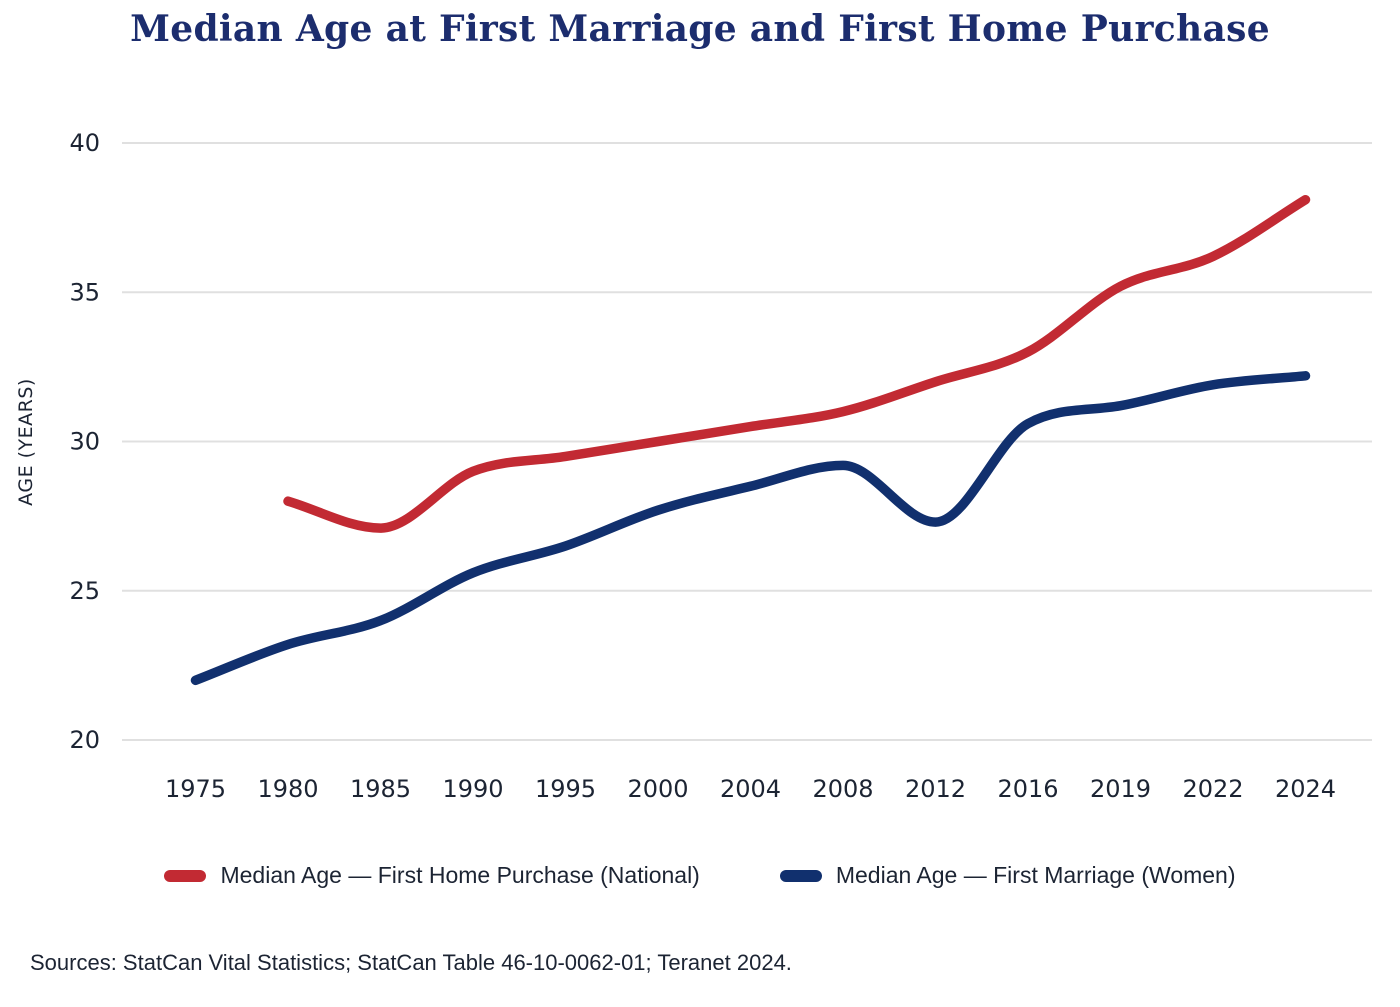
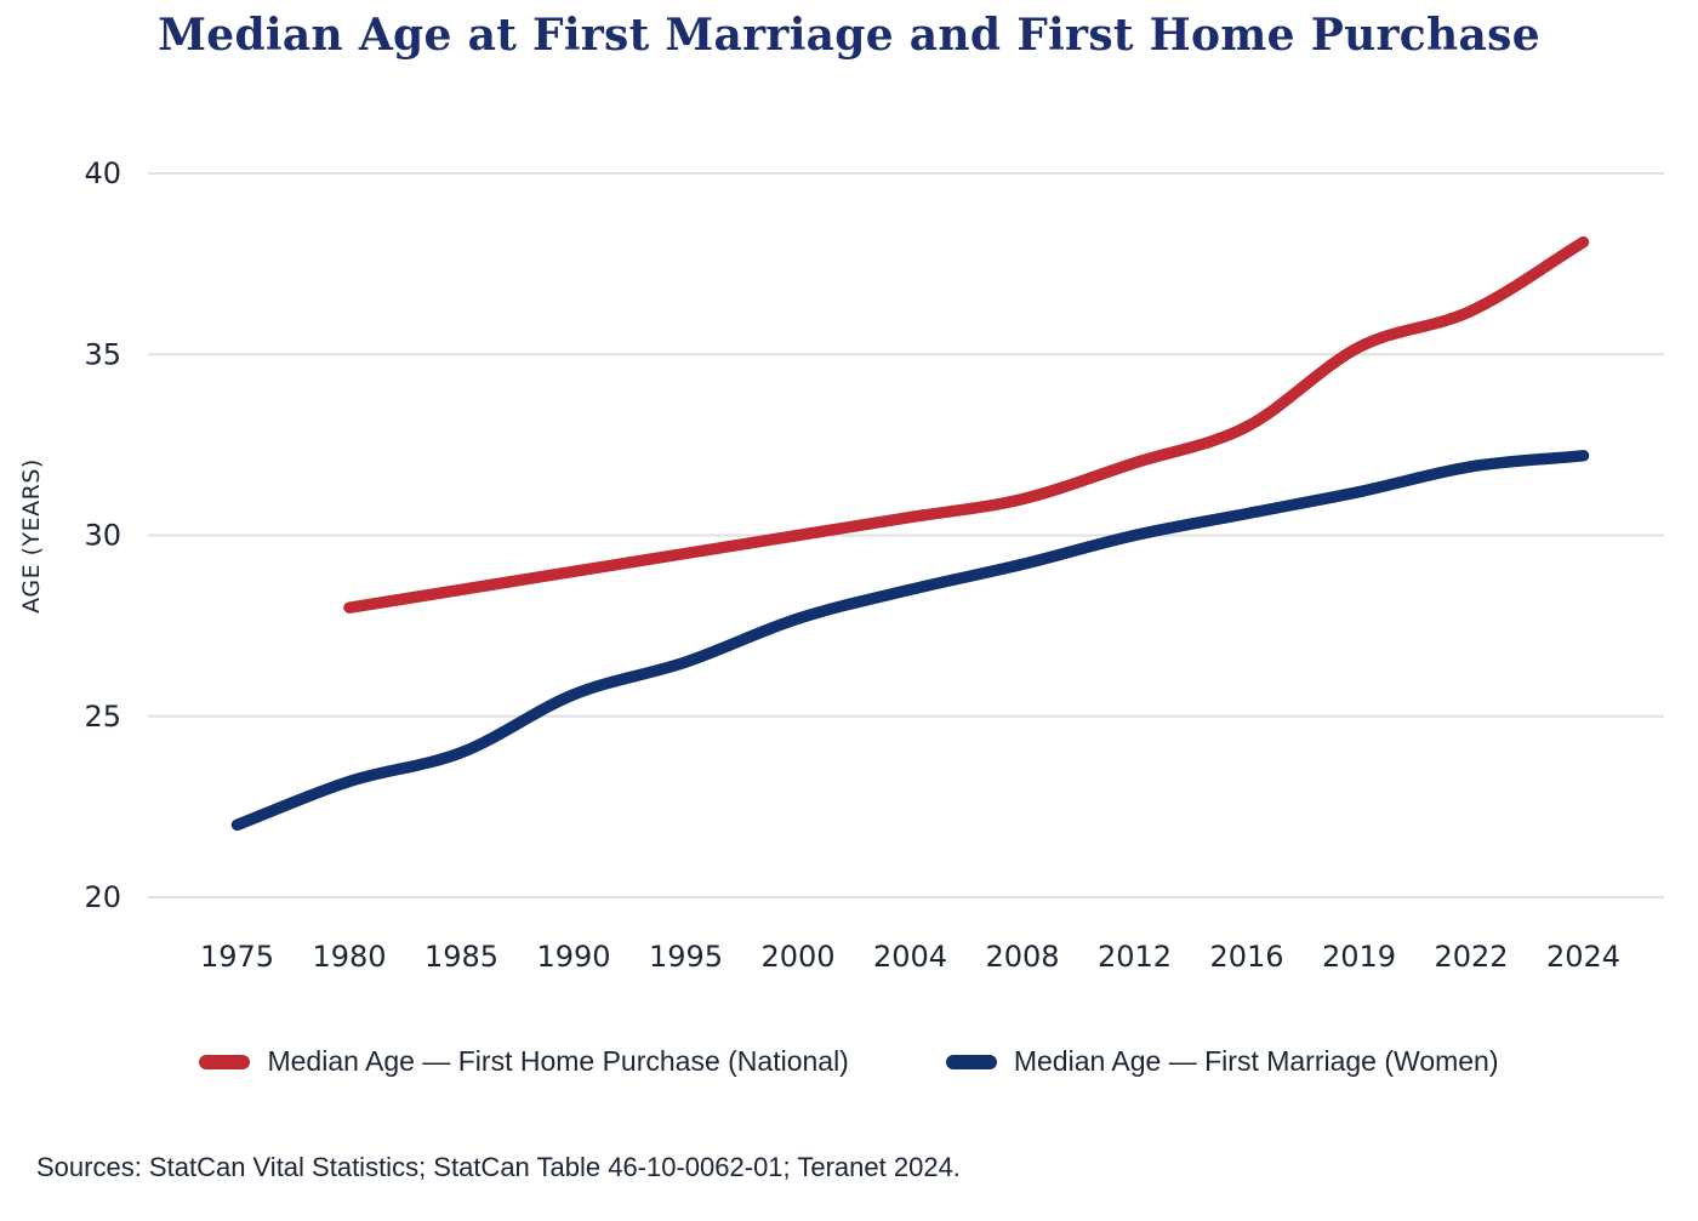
Median Age — First Home Purchase (National)/1985: 27.1 -> 28.5
Median Age — First Marriage (Women)/2012: 27.3 -> 30.0
